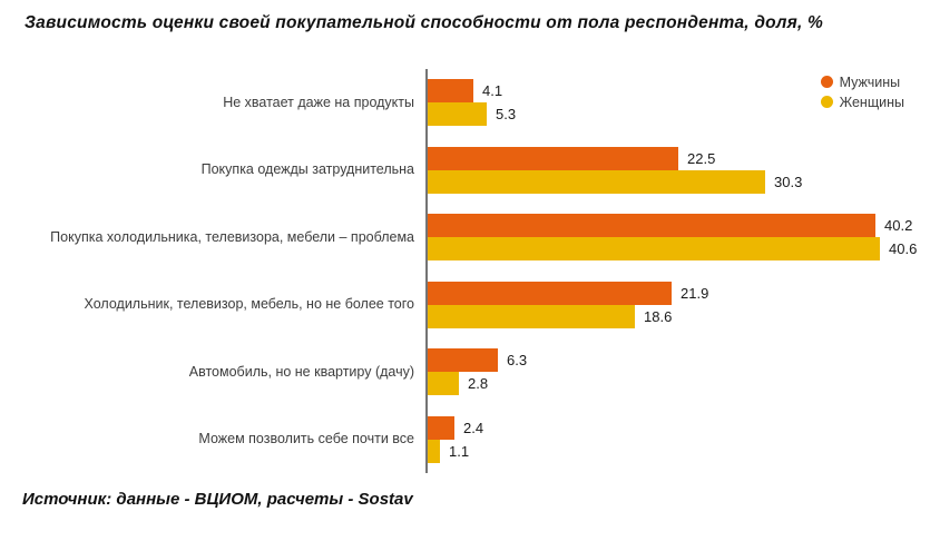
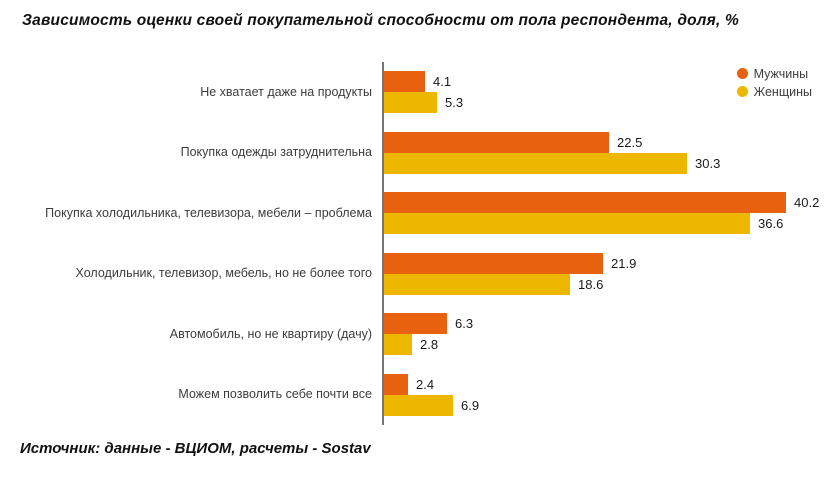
Женщины/Покупка холодильника, телевизора, мебели – проблема: 40.6 -> 36.6
Женщины/Можем позволить себе почти все: 1.1 -> 6.9
